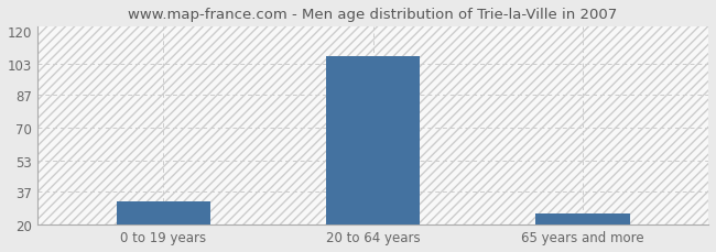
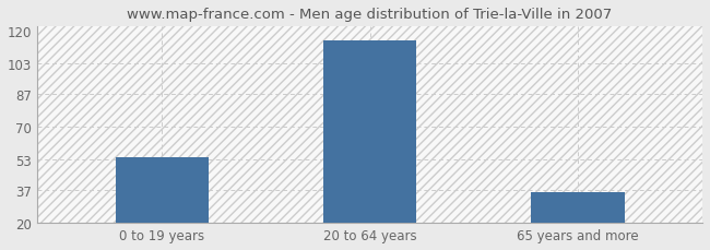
0 to 19 years: 32 -> 54
20 to 64 years: 107 -> 115
65 years and more: 26 -> 36
